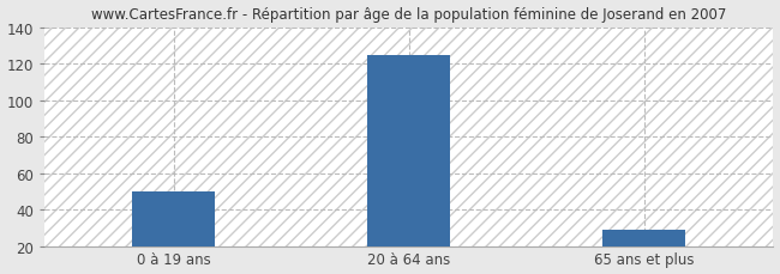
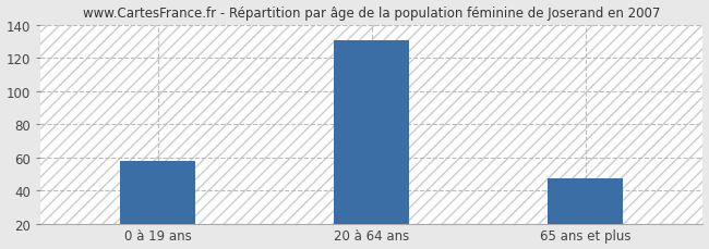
0 à 19 ans: 50 -> 58
20 à 64 ans: 125 -> 131
65 ans et plus: 29 -> 47
